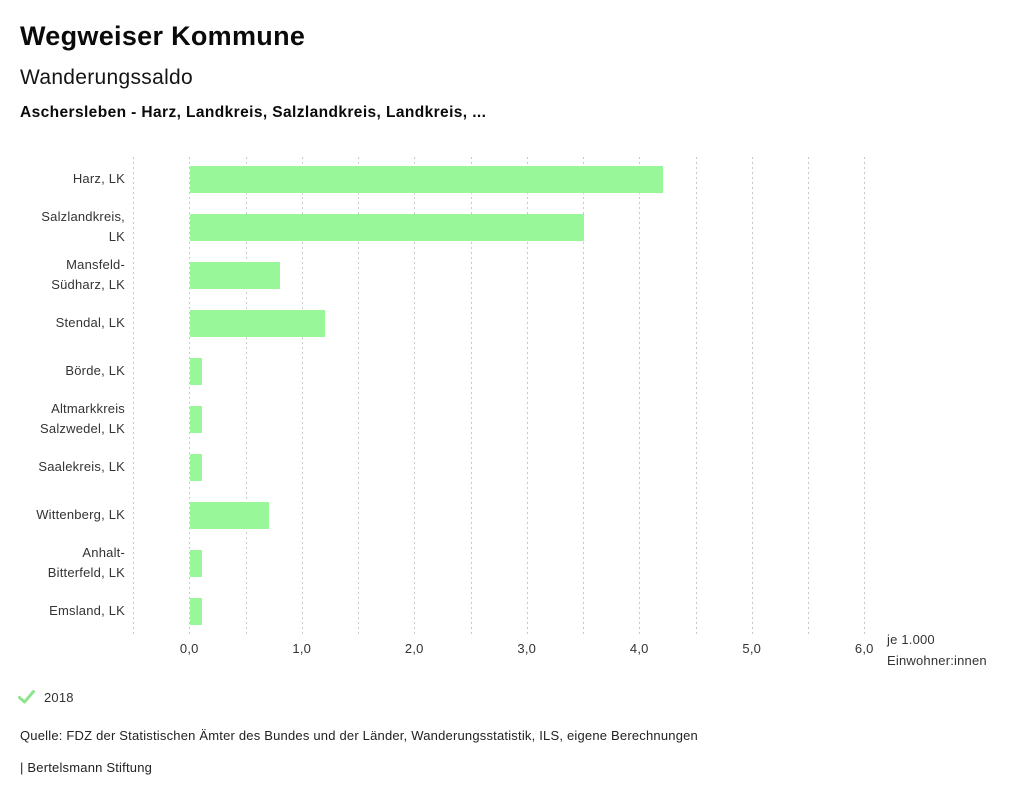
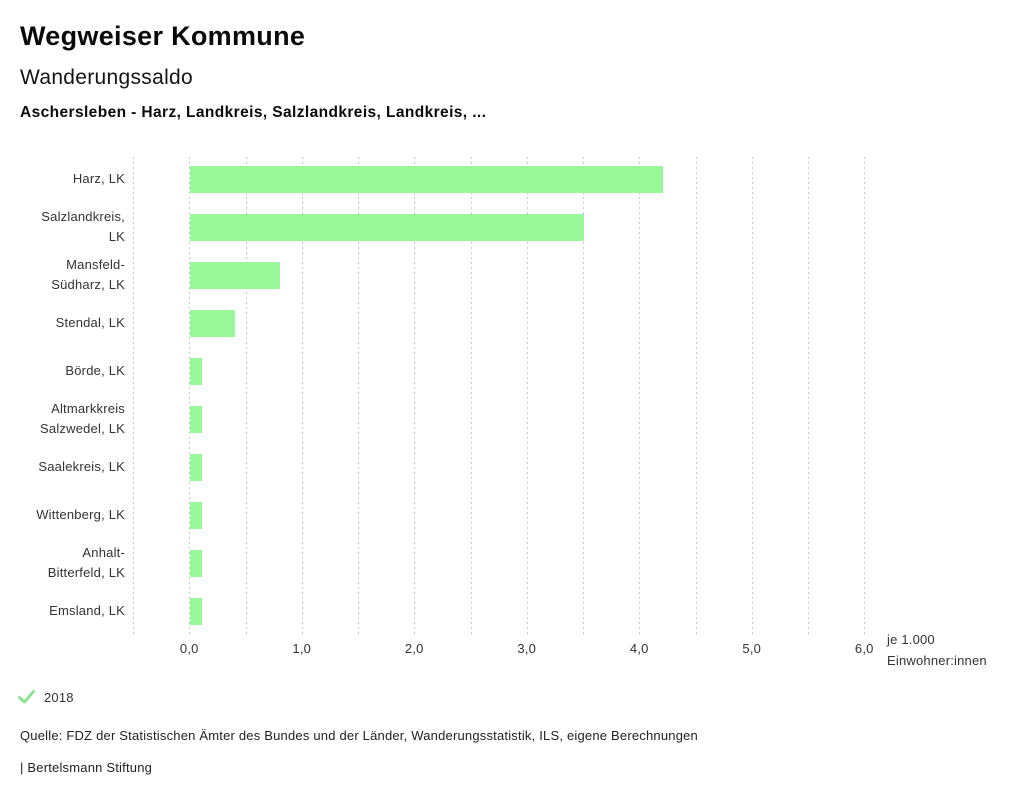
Stendal, LK: 1,2 -> 0,4
Wittenberg, LK: 0,7 -> 0,1
